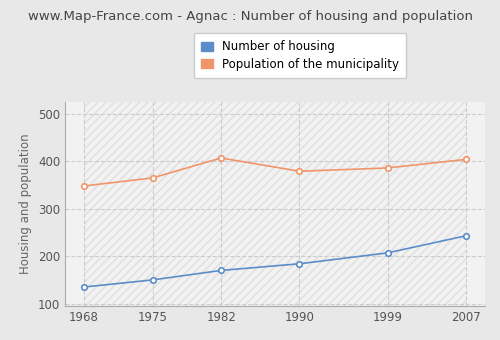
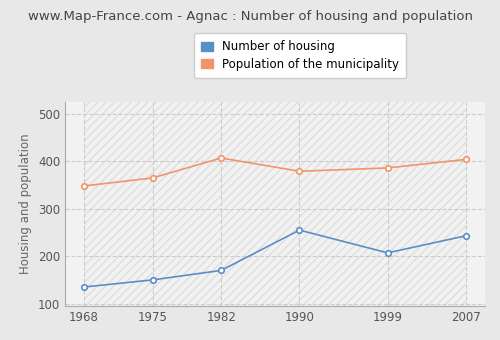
Number of housing/1990: 184 -> 255
